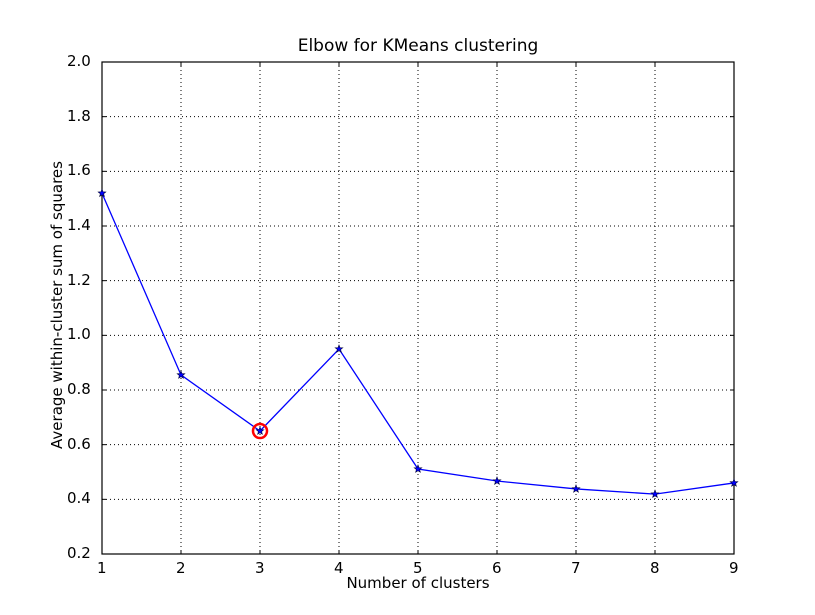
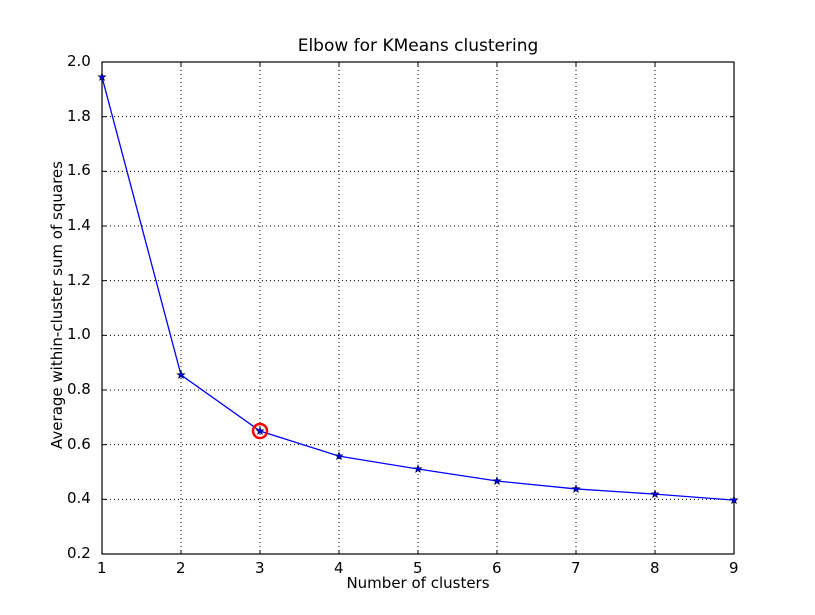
1: 1.52 -> 1.95
4: 0.95 -> 0.56
9: 0.46 -> 0.40
